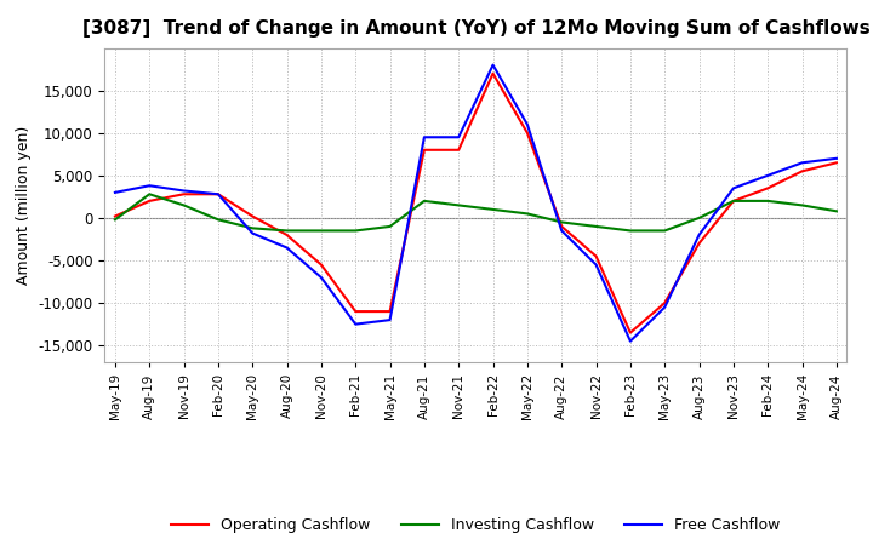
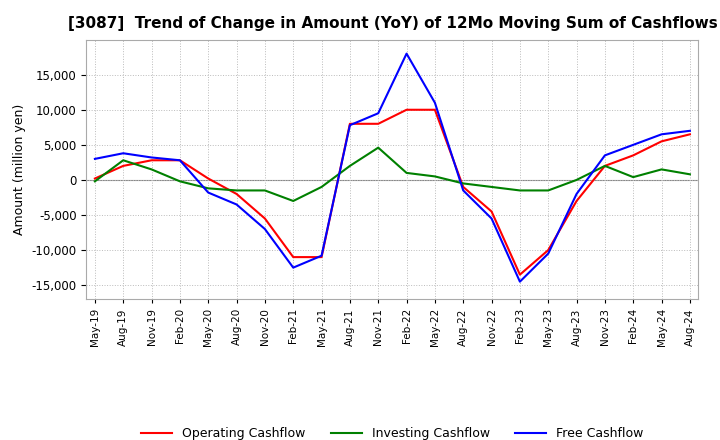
Investing Cashflow/Feb-21: -1,500 -> -3,000
Free Cashflow/May-21: -12,000 -> -10,800
Free Cashflow/Aug-21: 9,500 -> 7,800
Investing Cashflow/Nov-21: 1,500 -> 4,600
Operating Cashflow/Feb-22: 17,000 -> 10,000
Investing Cashflow/Feb-24: 2,000 -> 400
